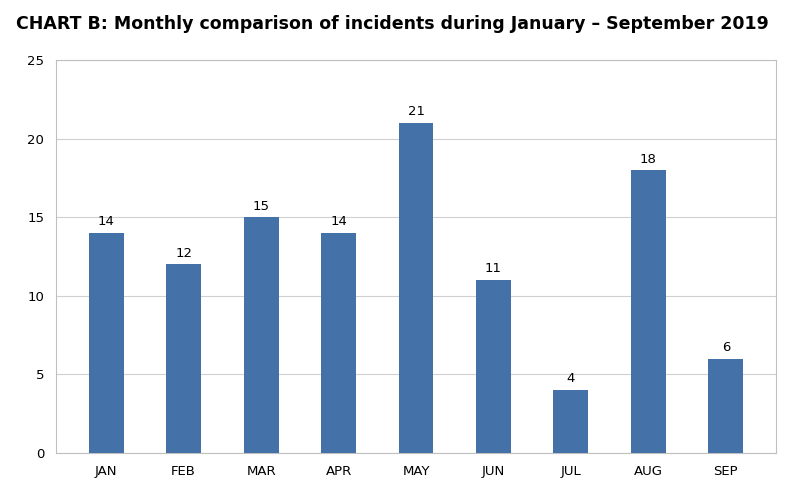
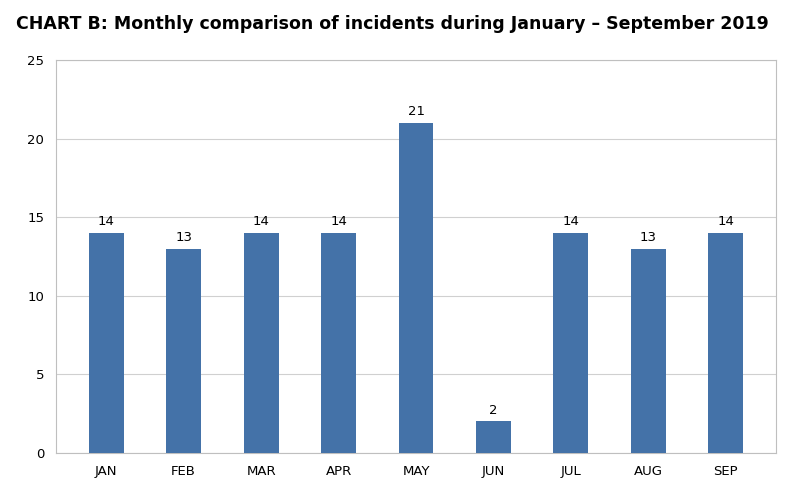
FEB: 12 -> 13
MAR: 15 -> 14
JUN: 11 -> 2
JUL: 4 -> 14
AUG: 18 -> 13
SEP: 6 -> 14
